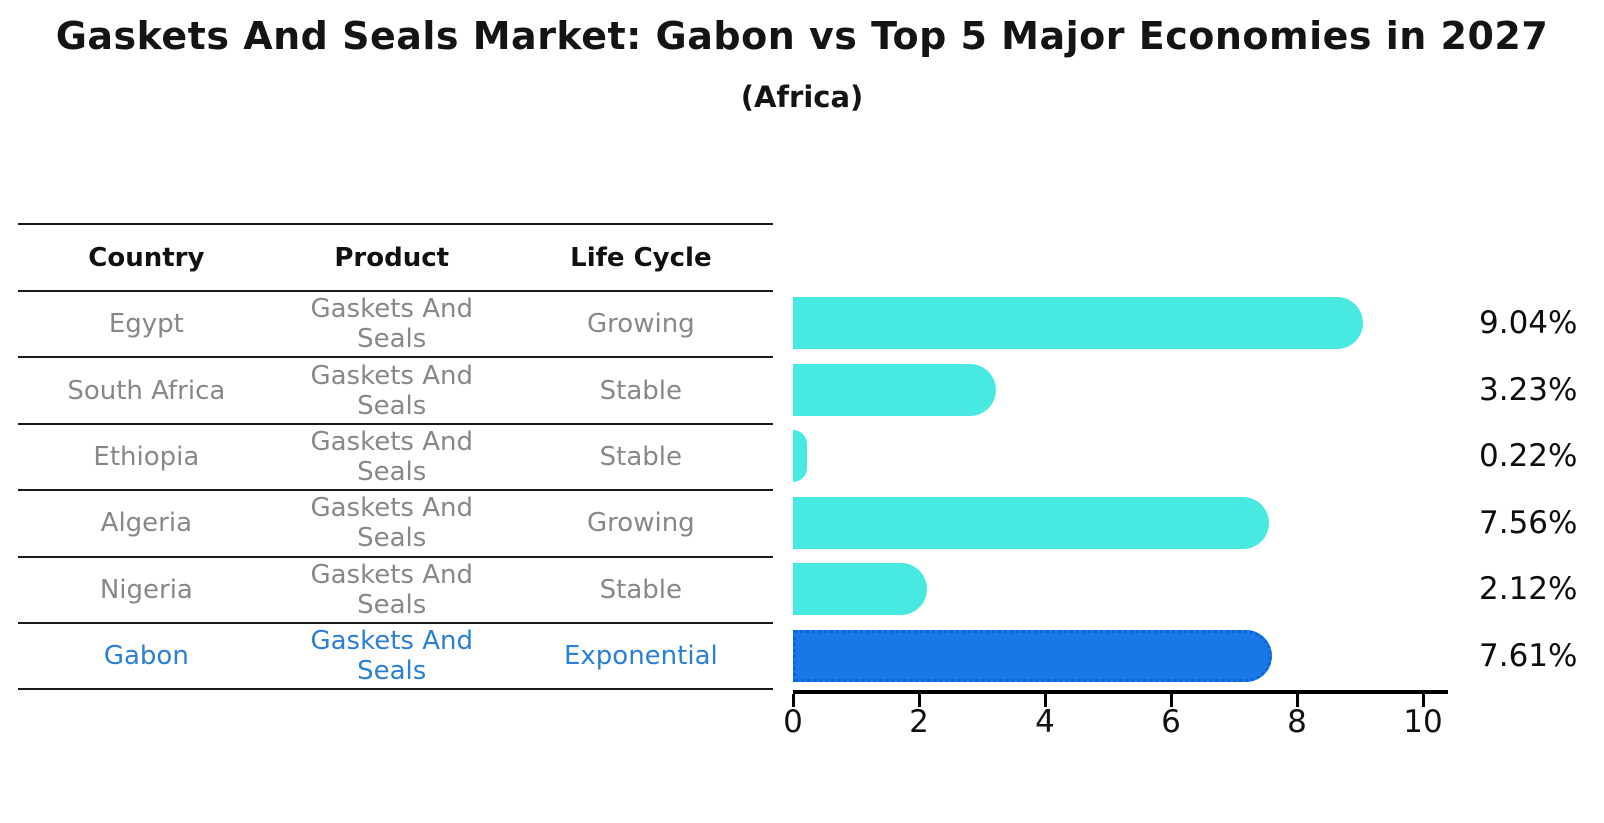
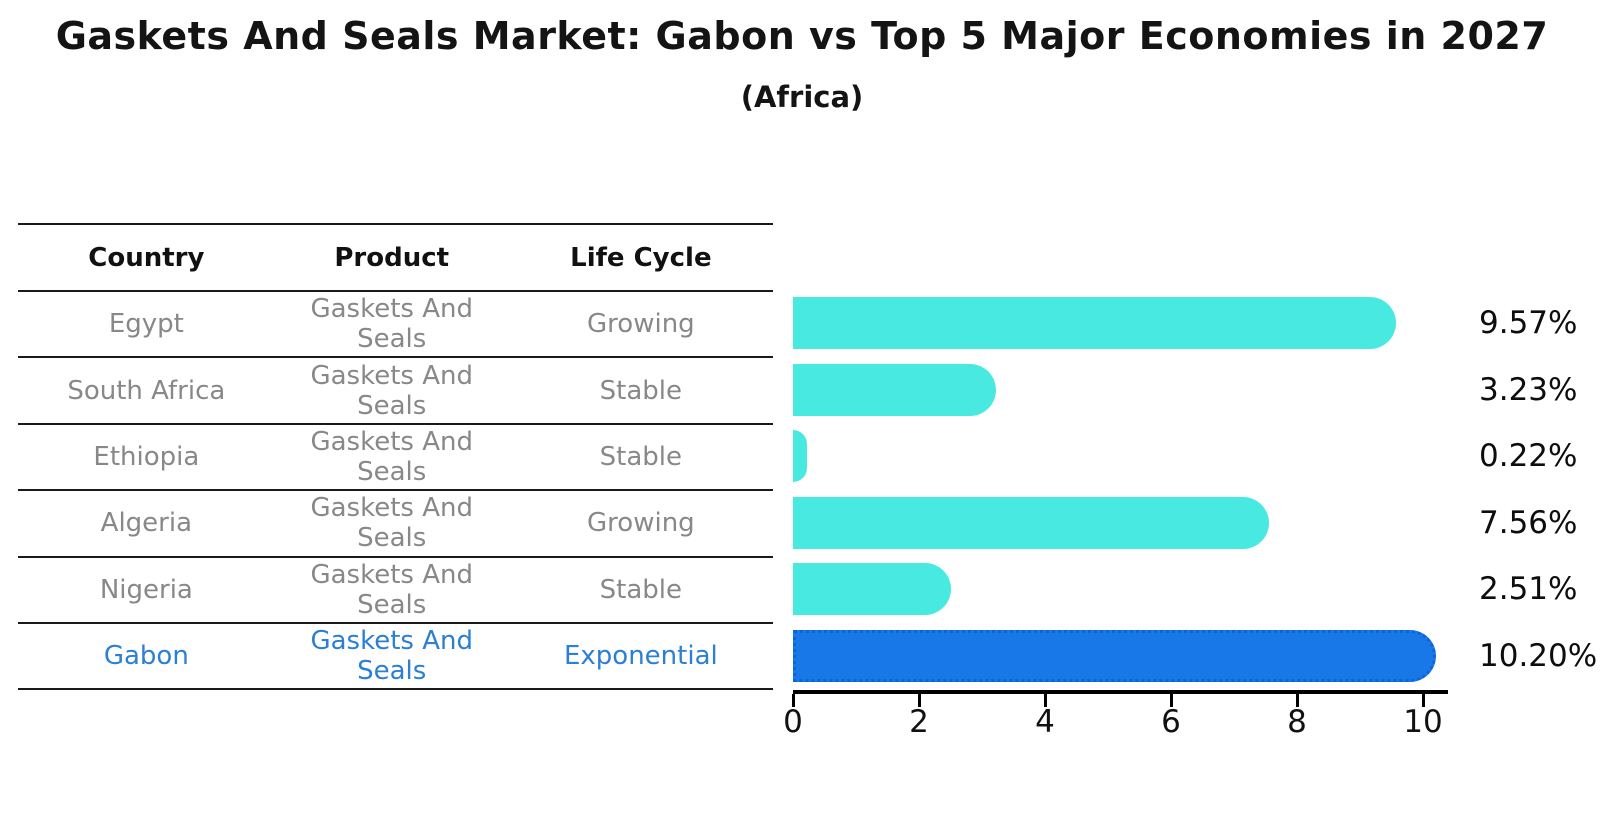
Egypt: 9.04% -> 9.57%
Nigeria: 2.12% -> 2.51%
Gabon: 7.61% -> 10.20%
